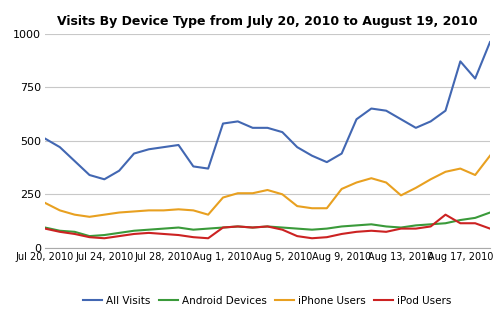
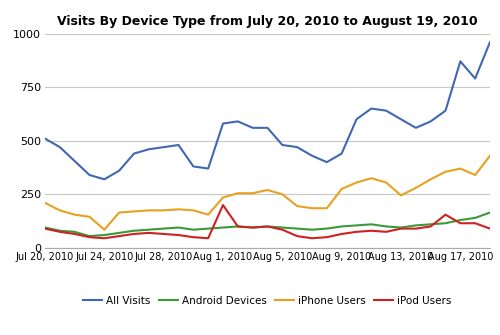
iPhone Users/Jul 24, 2010: 155 -> 85
iPod Users/Aug 1, 2010: 95 -> 200
All Visits/Aug 5, 2010: 540 -> 480
